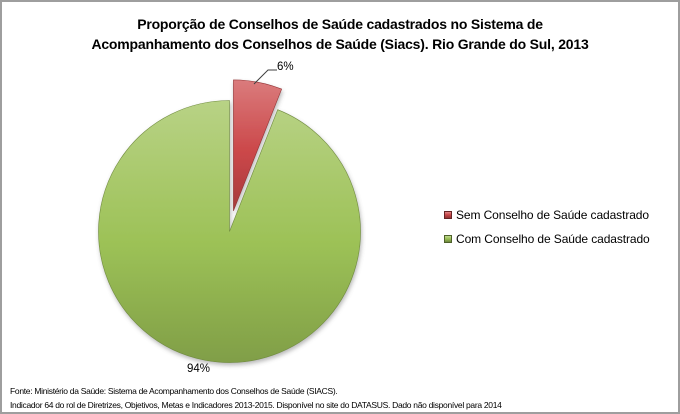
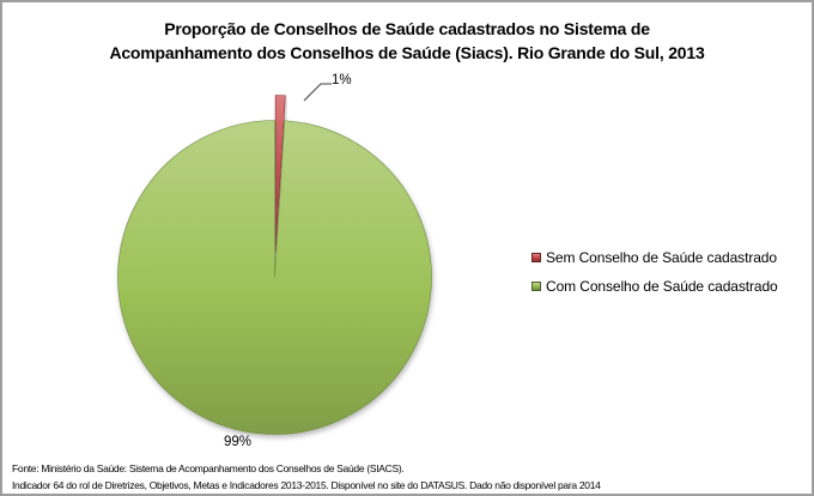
Sem Conselho de Saúde cadastrado: 6% -> 1%
Com Conselho de Saúde cadastrado: 94% -> 99%
